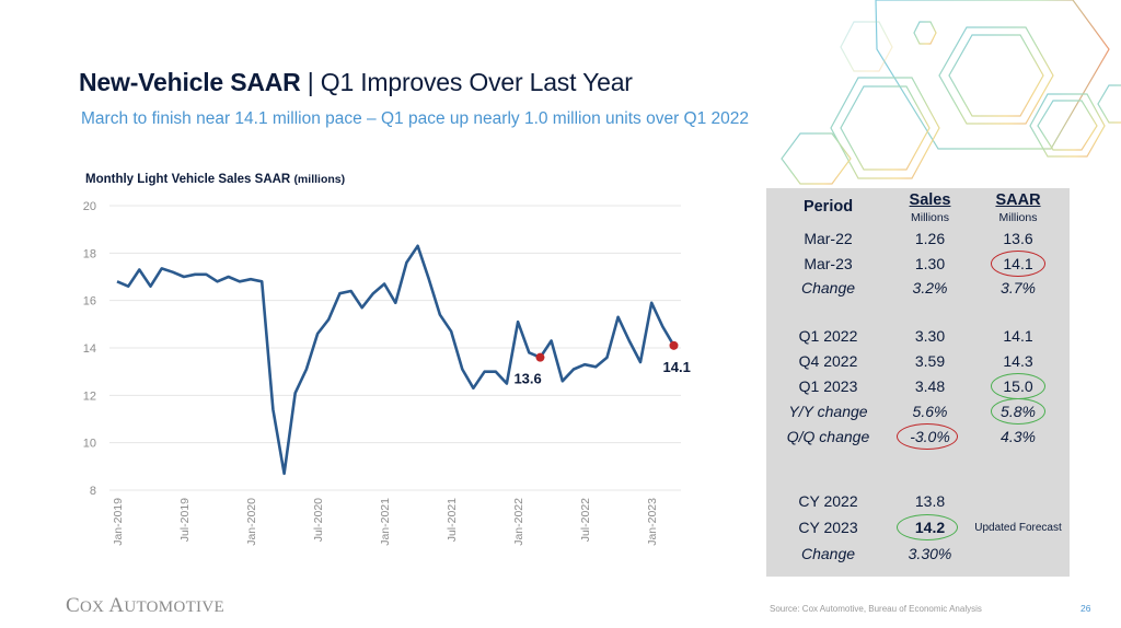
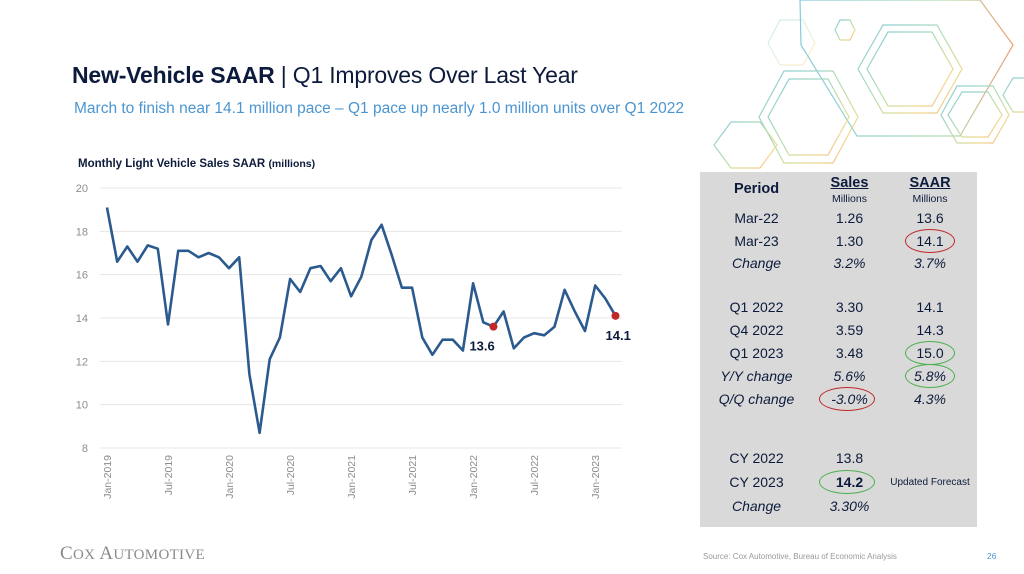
Jan-2019: 16.8 -> 19.1
Jul-2019: 17.0 -> 13.7
Jan-2020: 16.9 -> 16.3
Jul-2020: 14.6 -> 15.8
Jan-2021: 16.7 -> 15.0
Jul-2021: 14.7 -> 15.4
Jan-2022: 15.1 -> 15.6
Jan-2023: 15.9 -> 15.5
